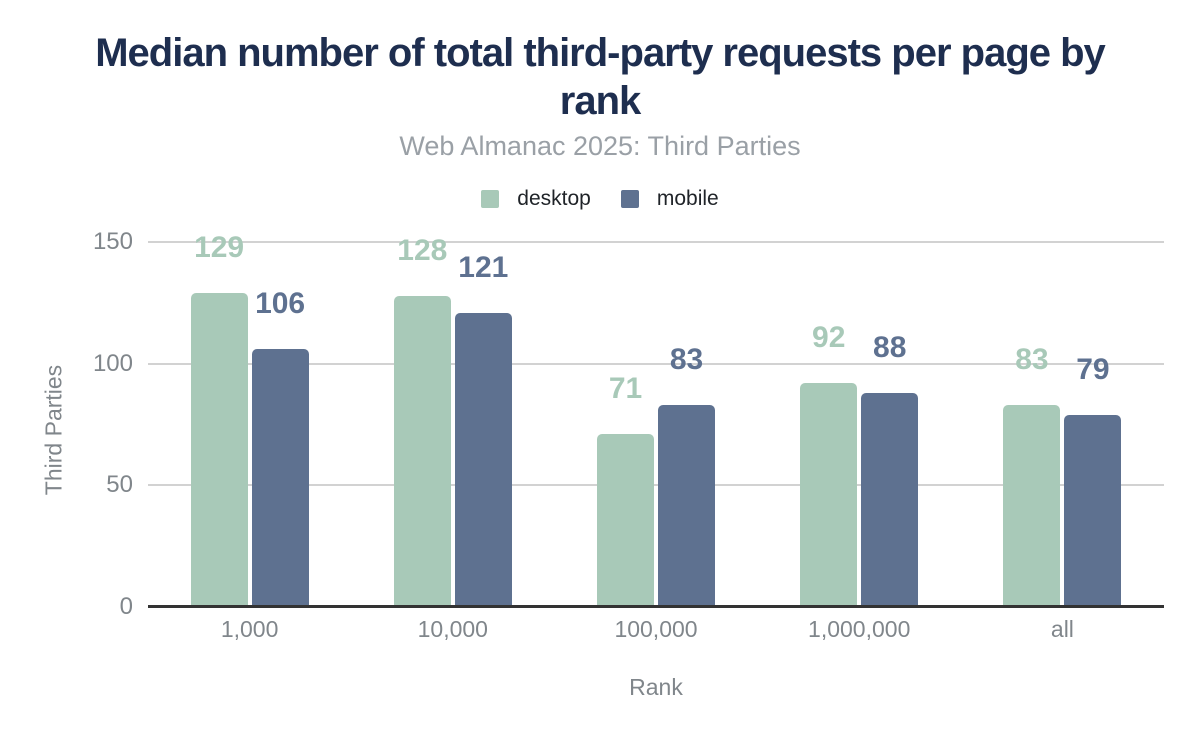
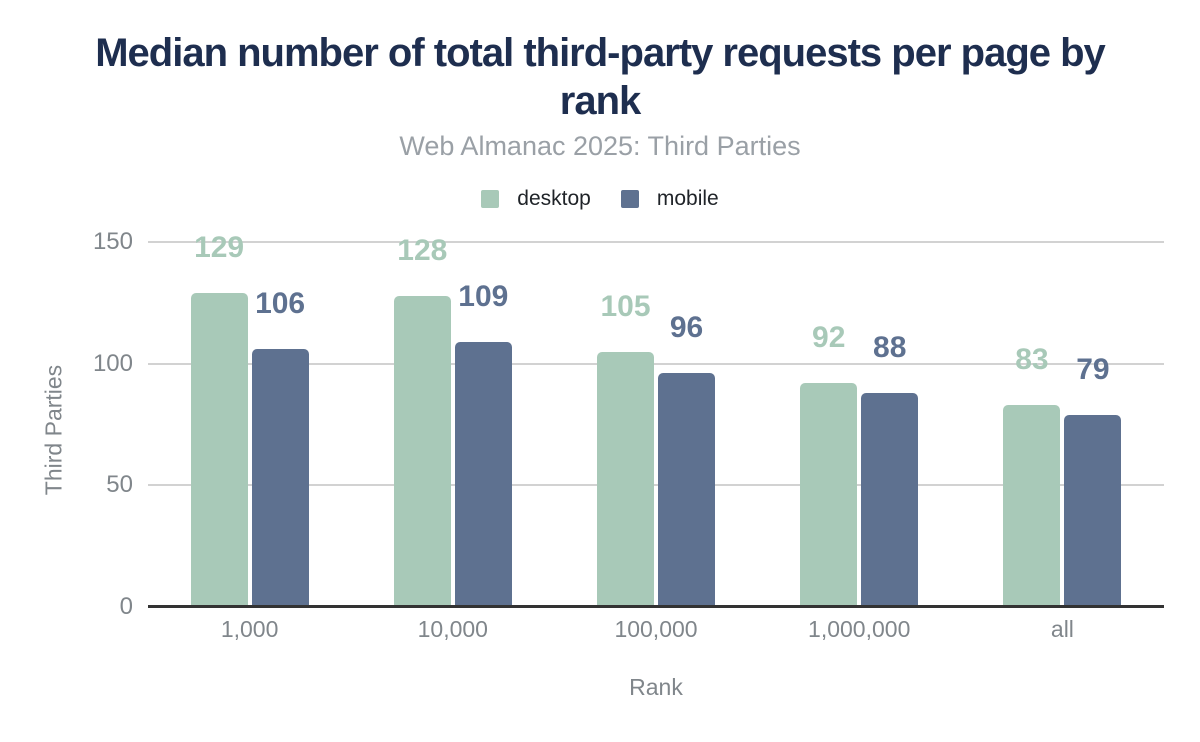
mobile/10,000: 121 -> 109
desktop/100,000: 71 -> 105
mobile/100,000: 83 -> 96
